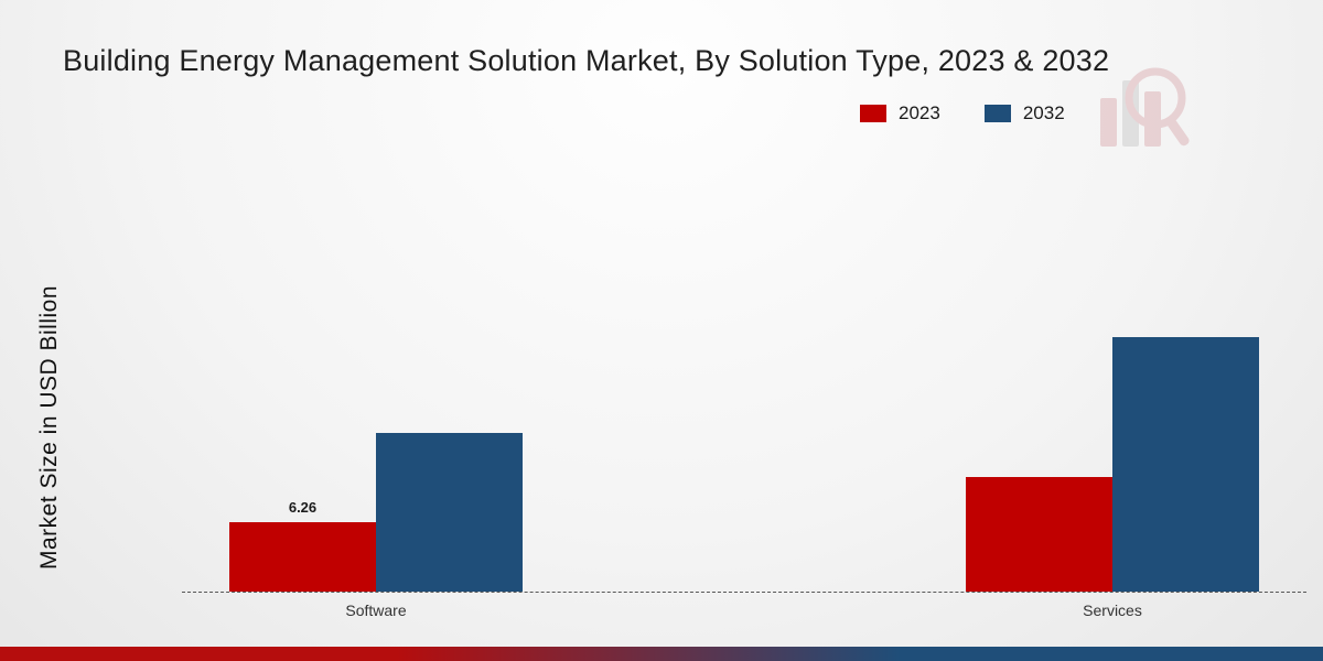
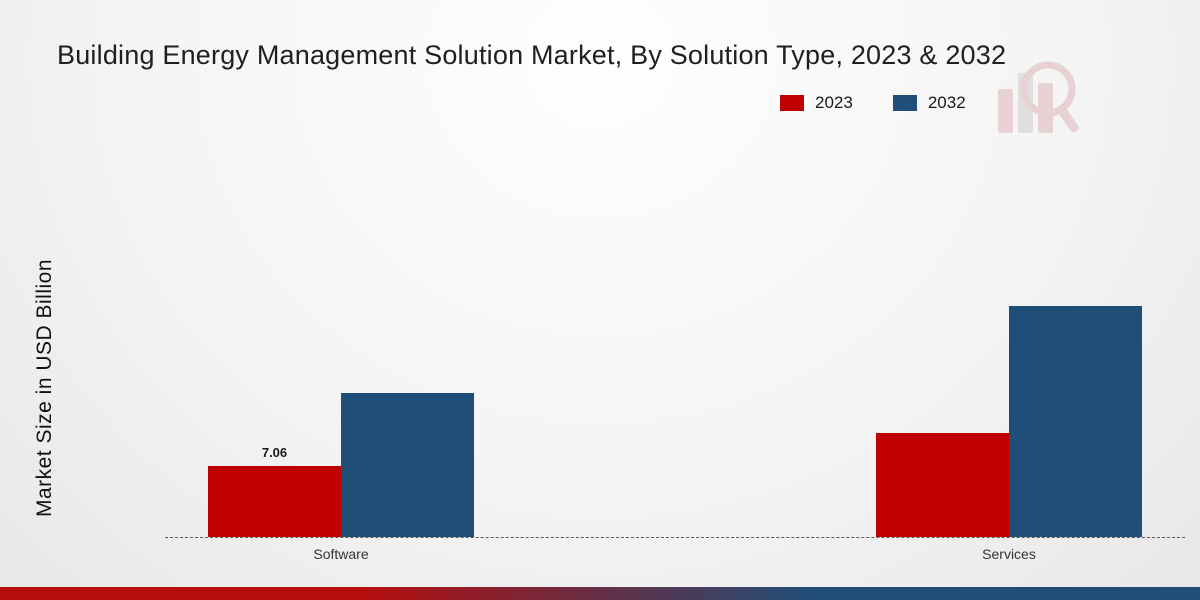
2023/Software: 6.26 -> 7.06
